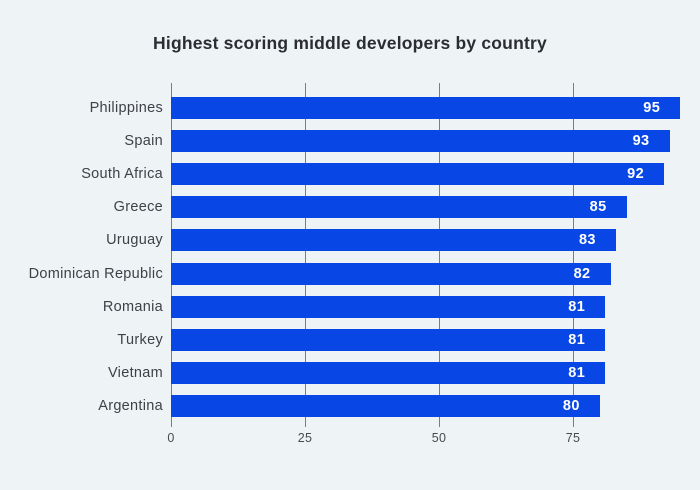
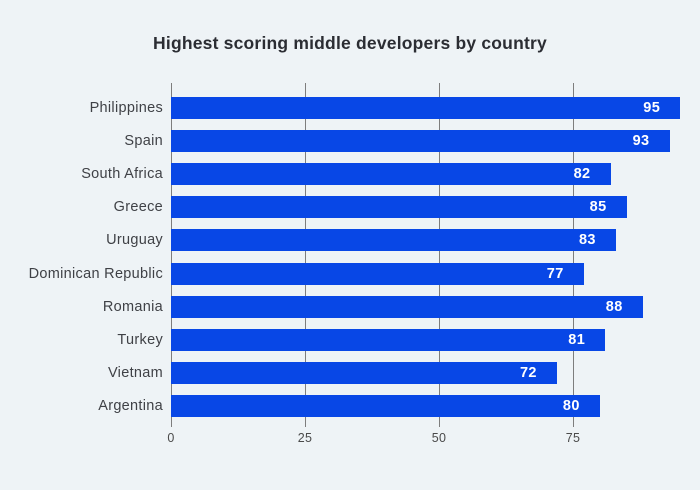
South Africa: 92 -> 82
Dominican Republic: 82 -> 77
Romania: 81 -> 88
Vietnam: 81 -> 72
